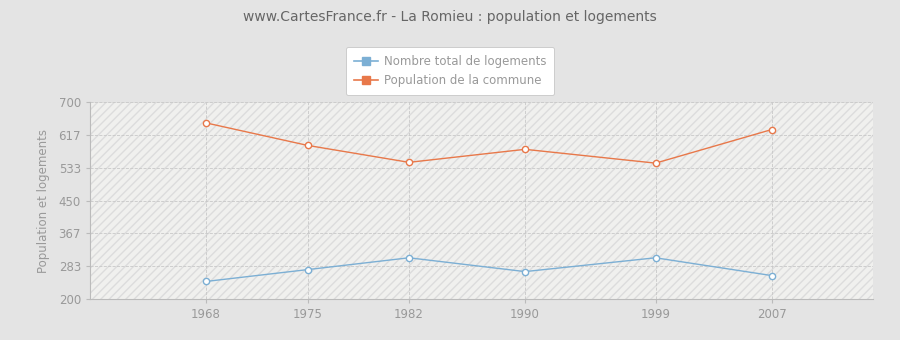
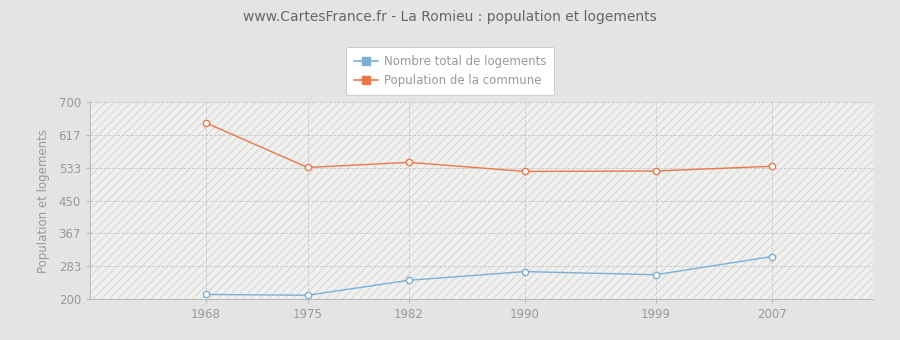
Nombre total de logements/1968: 245 -> 212
Nombre total de logements/1975: 275 -> 210
Population de la commune/1975: 590 -> 534
Nombre total de logements/1982: 305 -> 248
Population de la commune/1990: 580 -> 524
Nombre total de logements/1999: 305 -> 262
Population de la commune/1999: 545 -> 525
Nombre total de logements/2007: 260 -> 308
Population de la commune/2007: 630 -> 537
